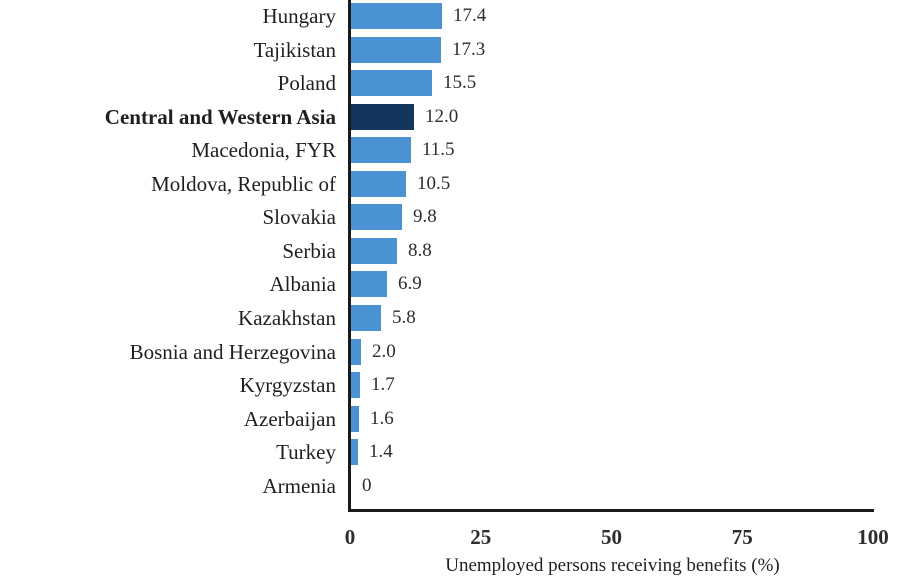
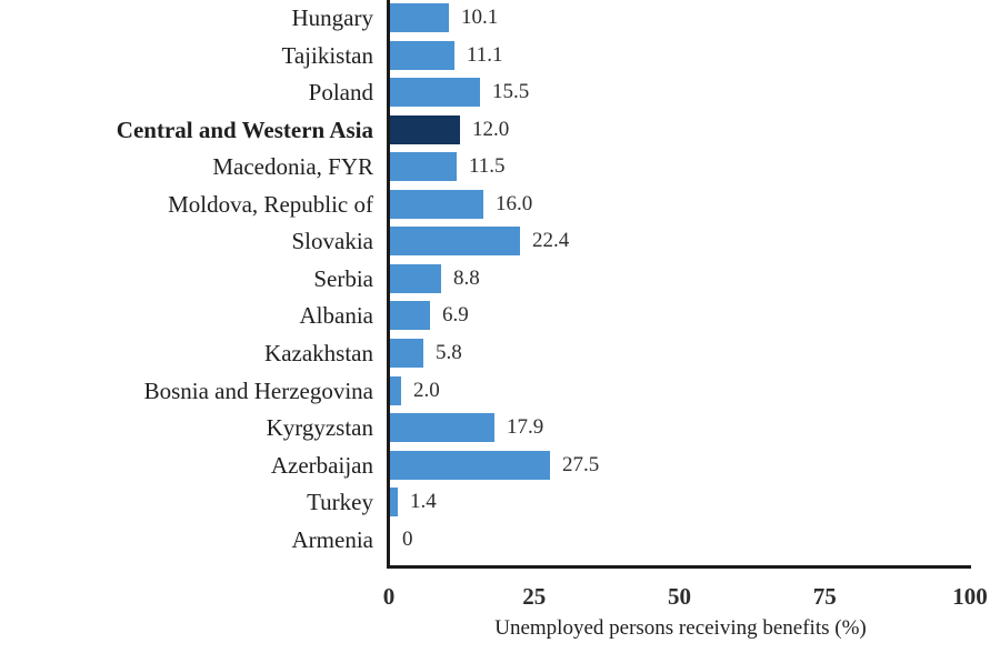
Hungary: 17.4 -> 10.1
Tajikistan: 17.3 -> 11.1
Moldova, Republic of: 10.5 -> 16.0
Slovakia: 9.8 -> 22.4
Kyrgyzstan: 1.7 -> 17.9
Azerbaijan: 1.6 -> 27.5
